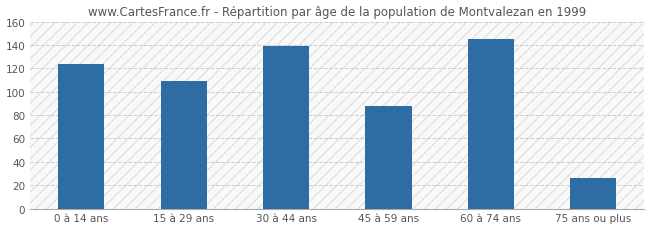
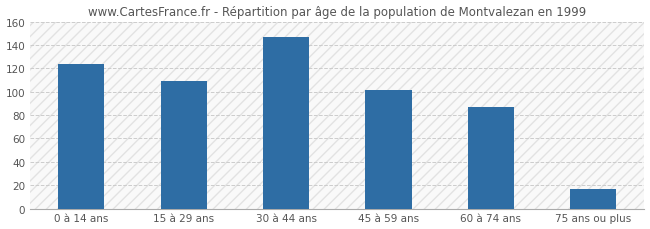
30 à 44 ans: 139 -> 147
45 à 59 ans: 88 -> 101
60 à 74 ans: 145 -> 87
75 ans ou plus: 26 -> 17
